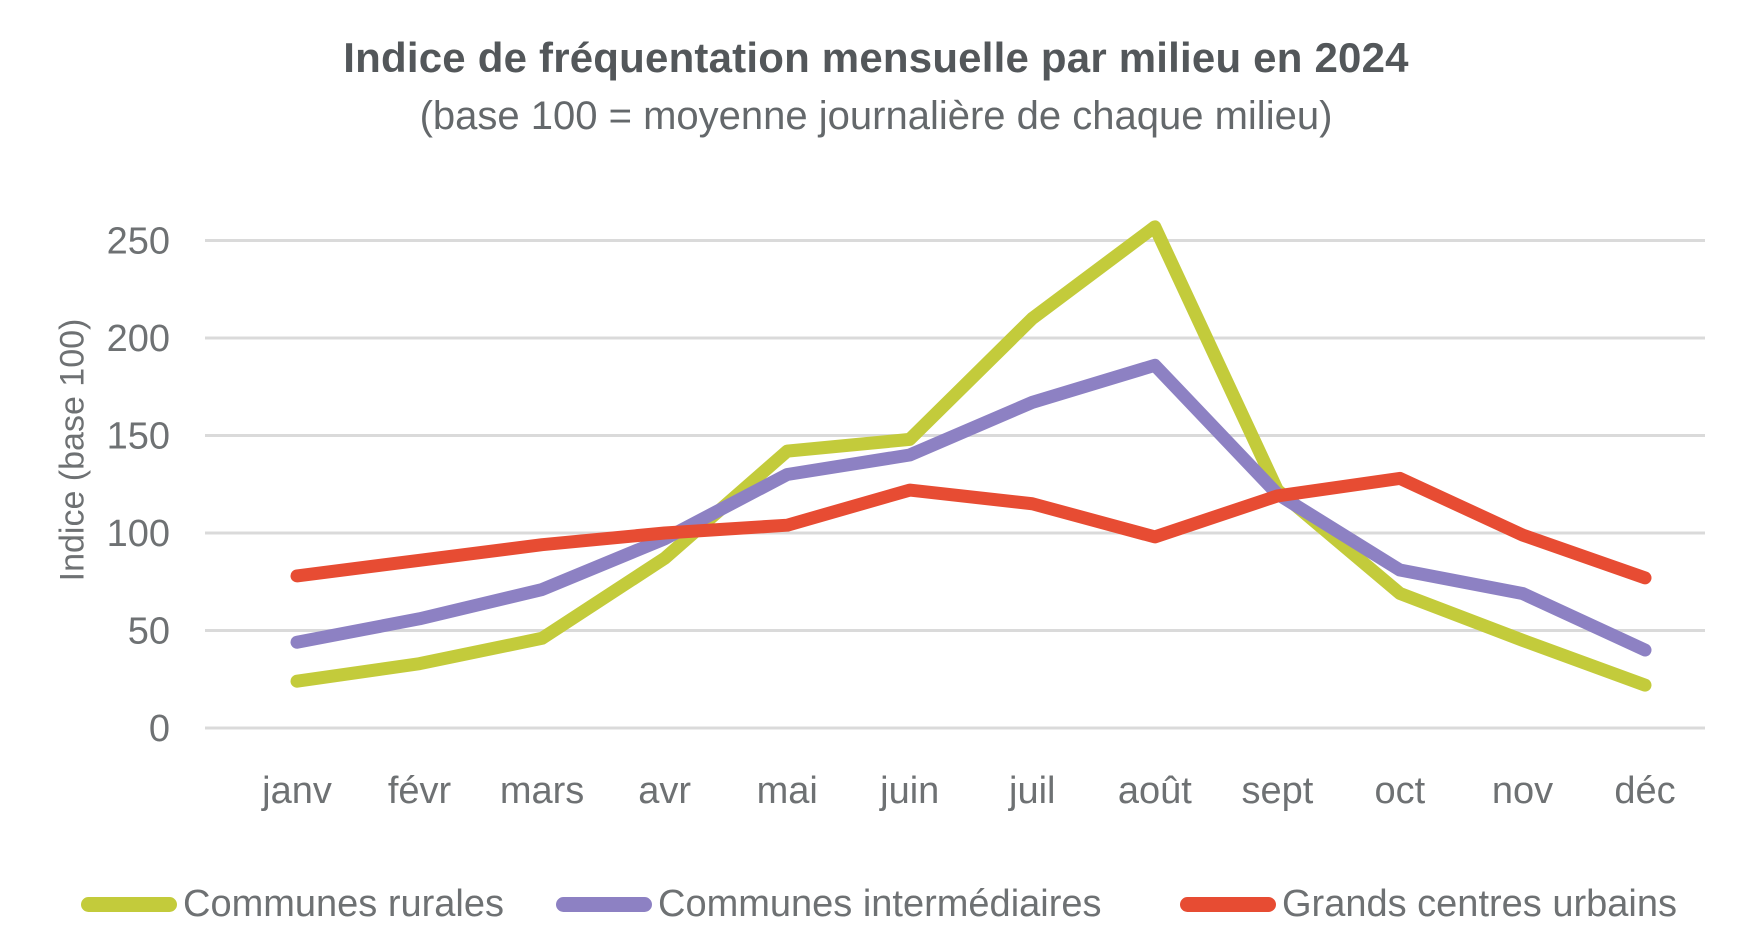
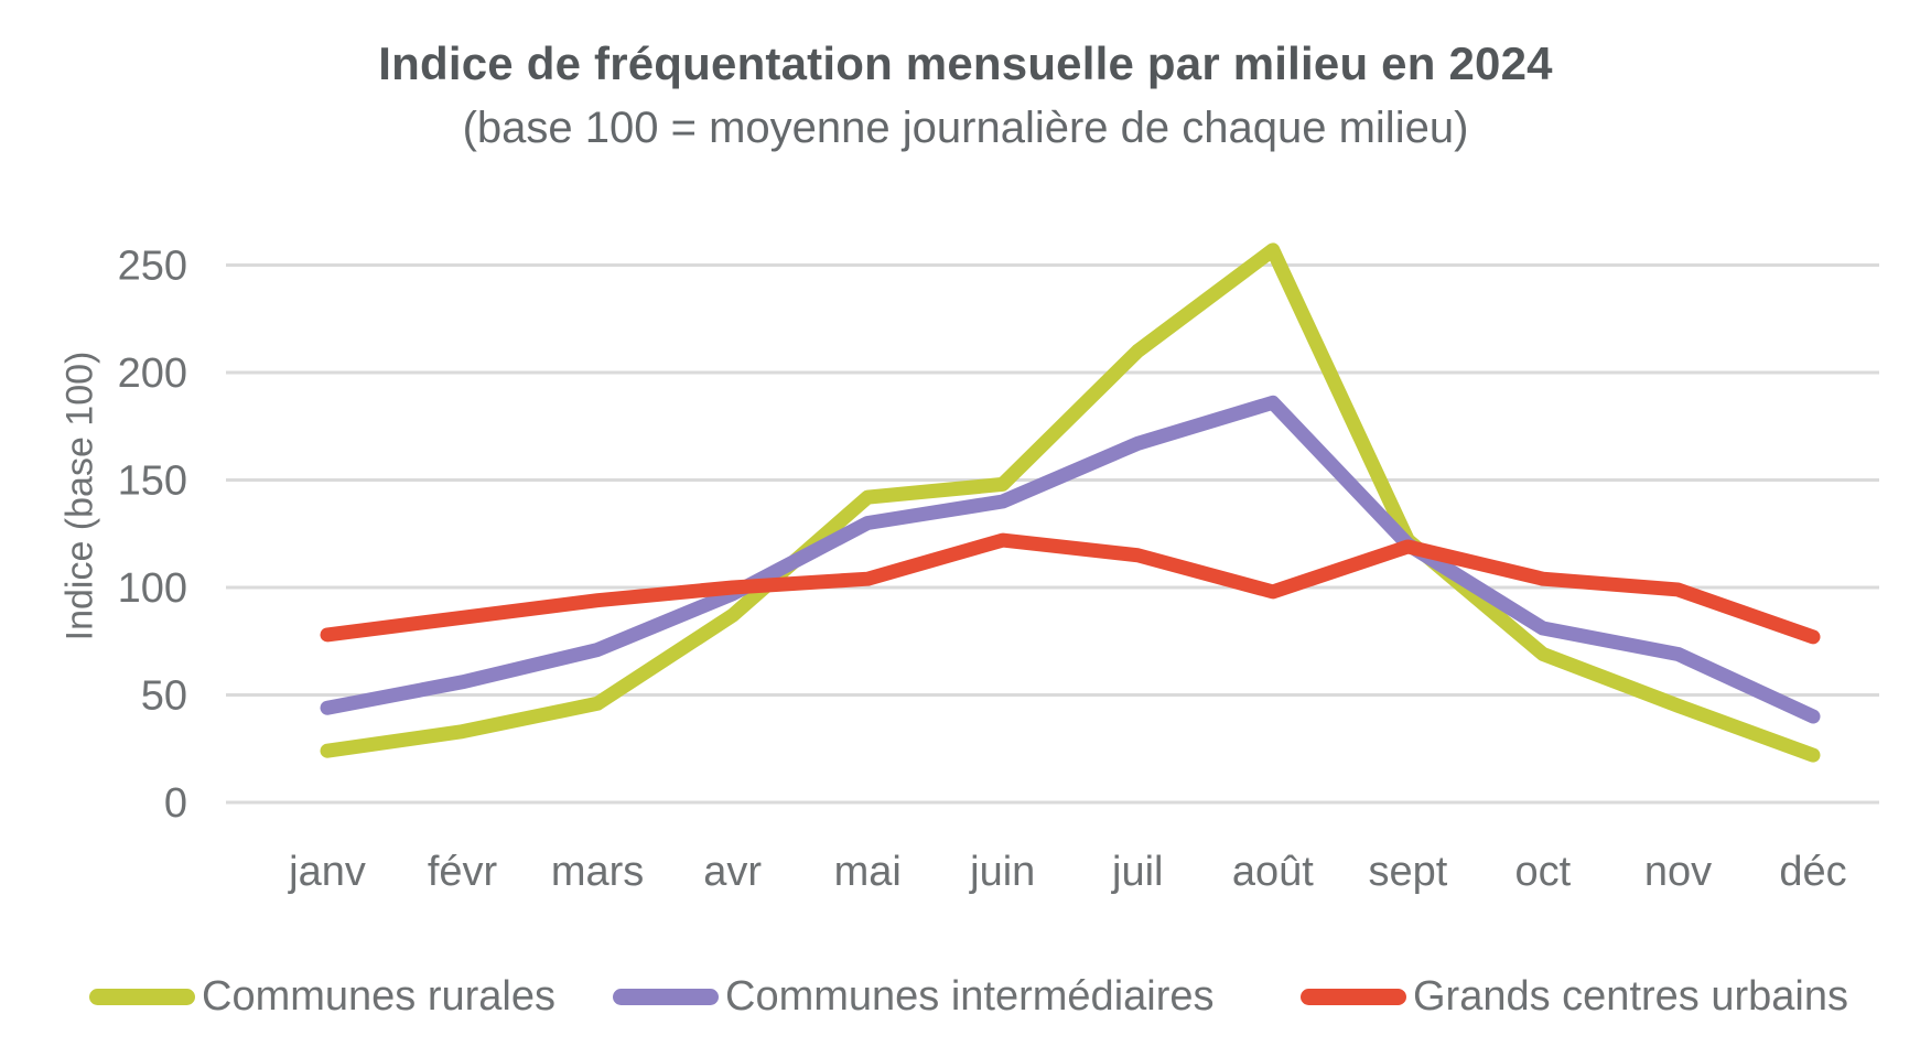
Grands centres urbains/oct: 128 -> 104
